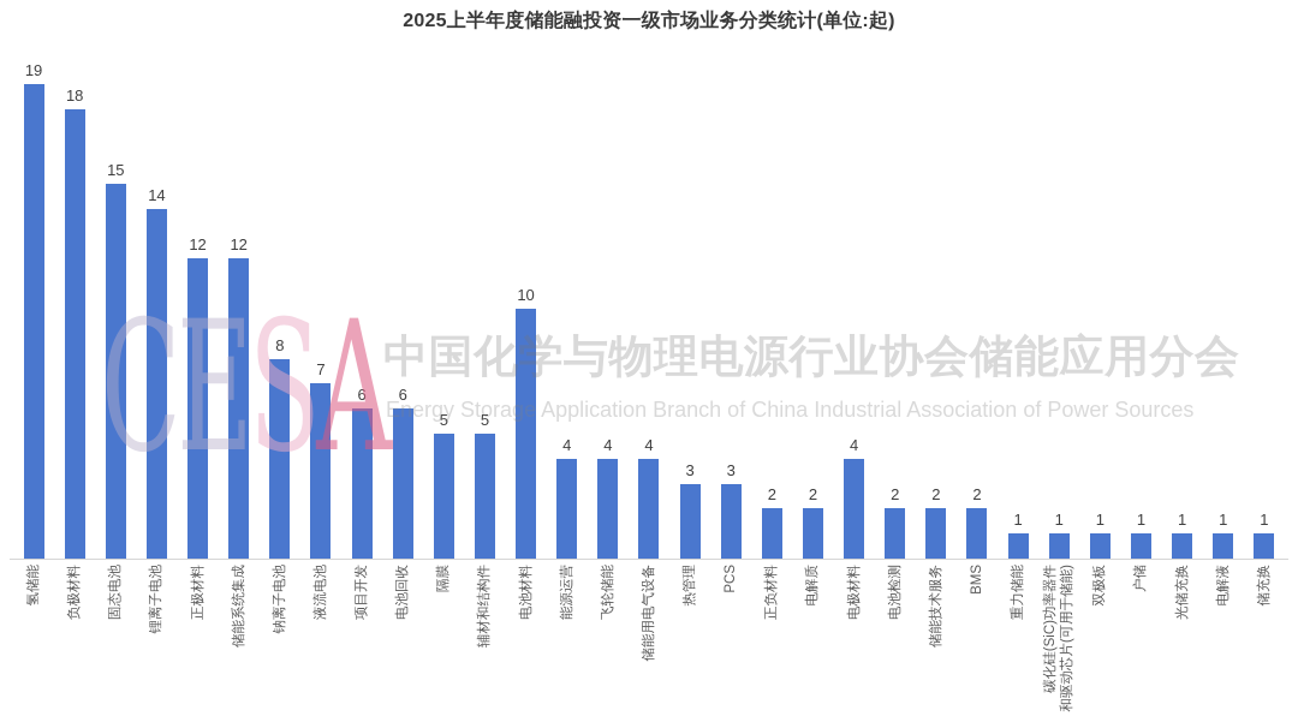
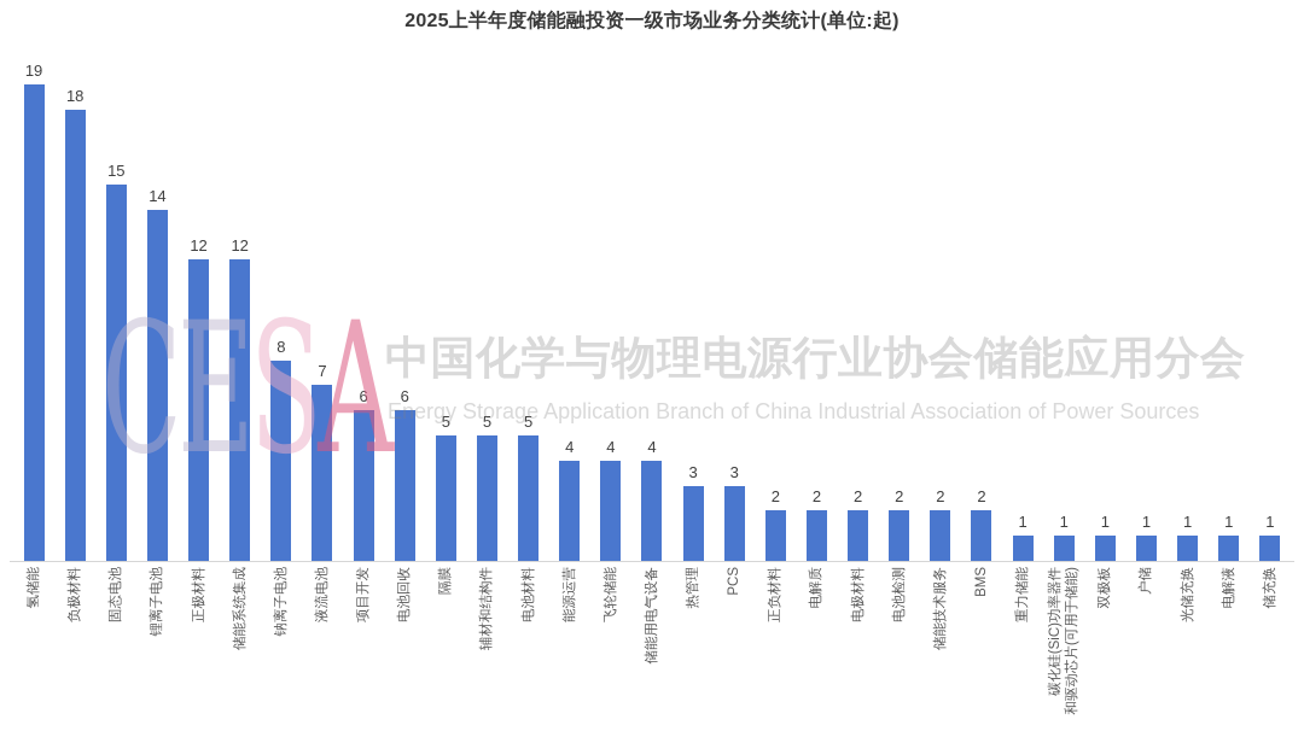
电池材料: 10 -> 5
电极材料: 4 -> 2
